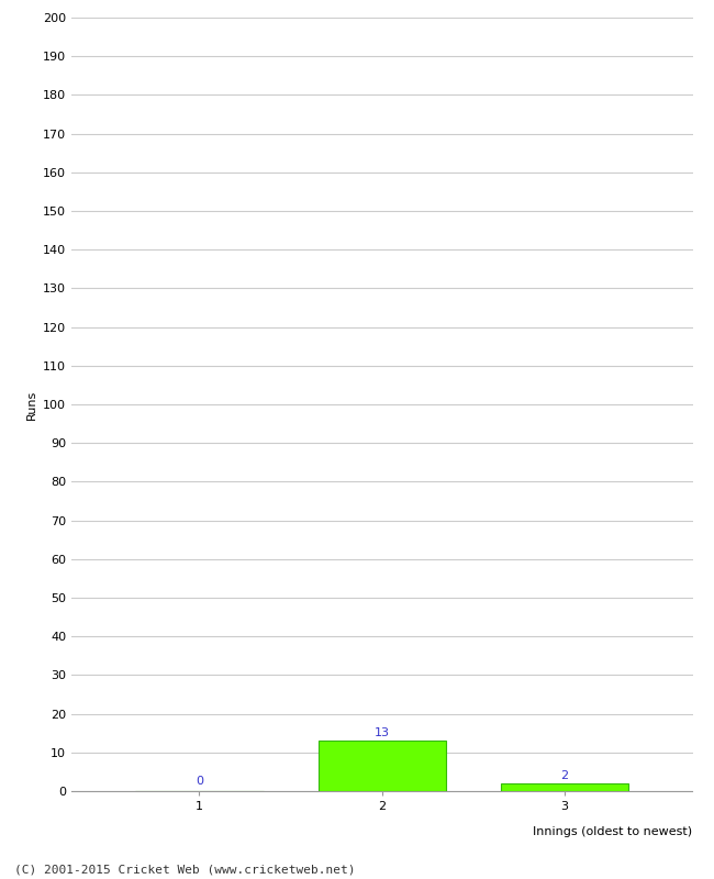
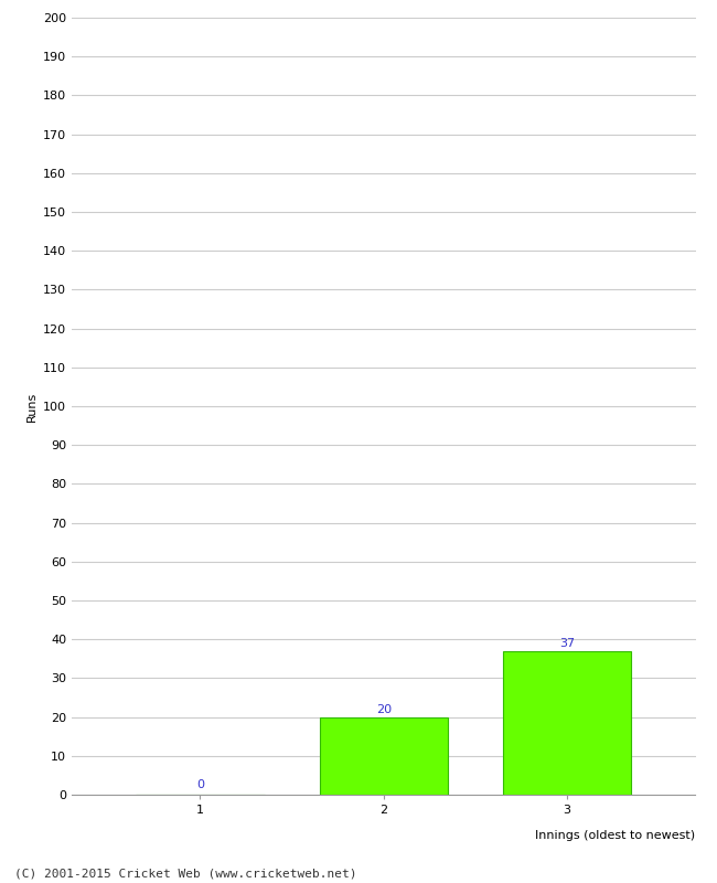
2: 13 -> 20
3: 2 -> 37
